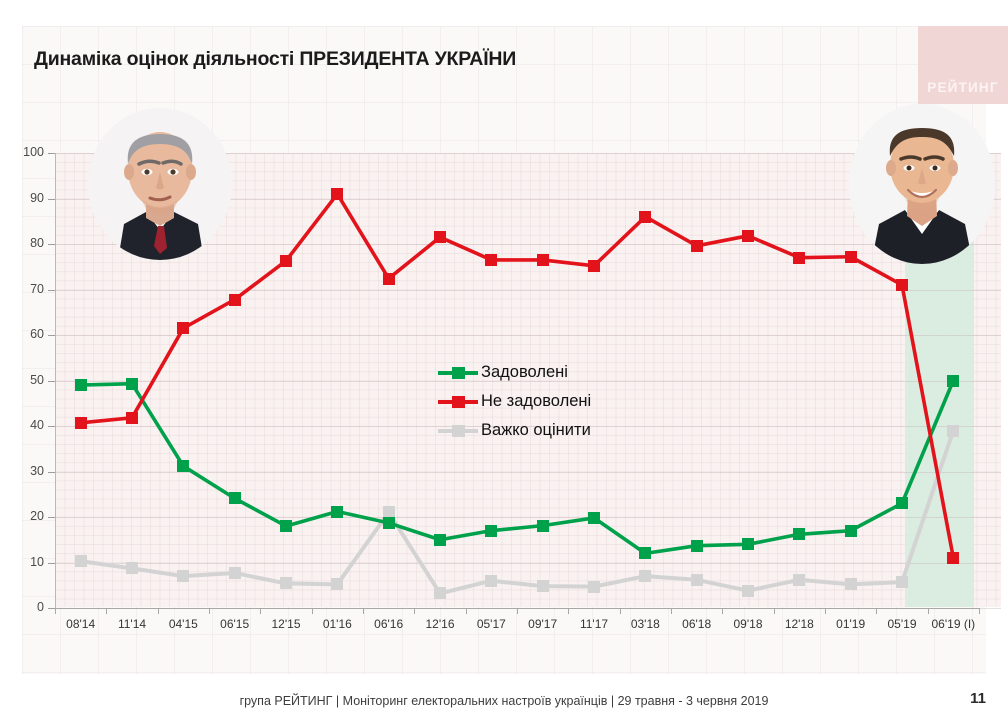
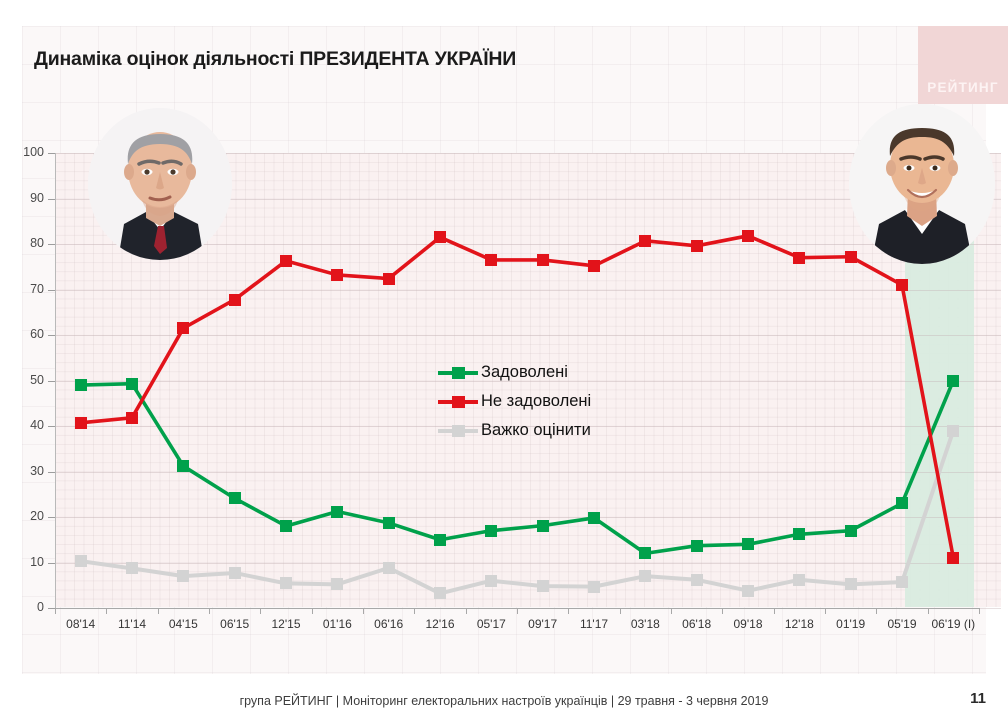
Не задоволені/01'16: 91 -> 73
Важко оцінити/06'16: 21 -> 9
Не задоволені/03'18: 86 -> 81
